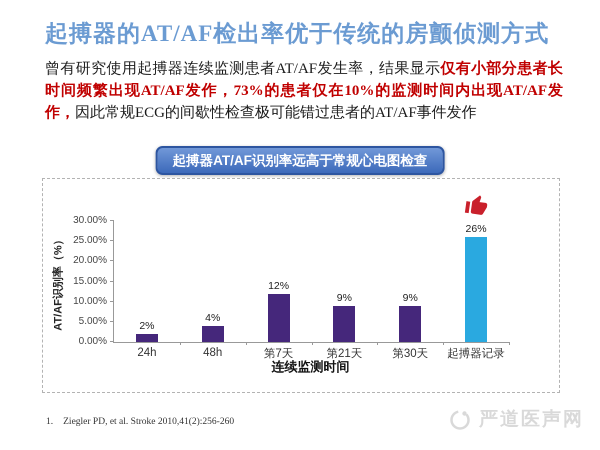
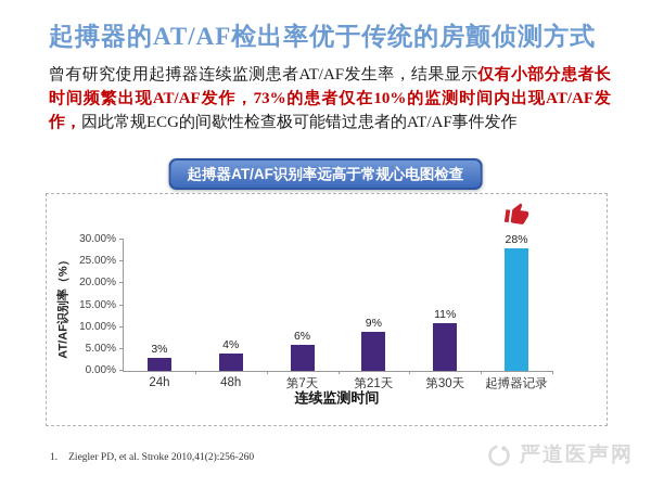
24h: 2% -> 3%
第7天: 12% -> 6%
第30天: 9% -> 11%
起搏器记录: 26% -> 28%
